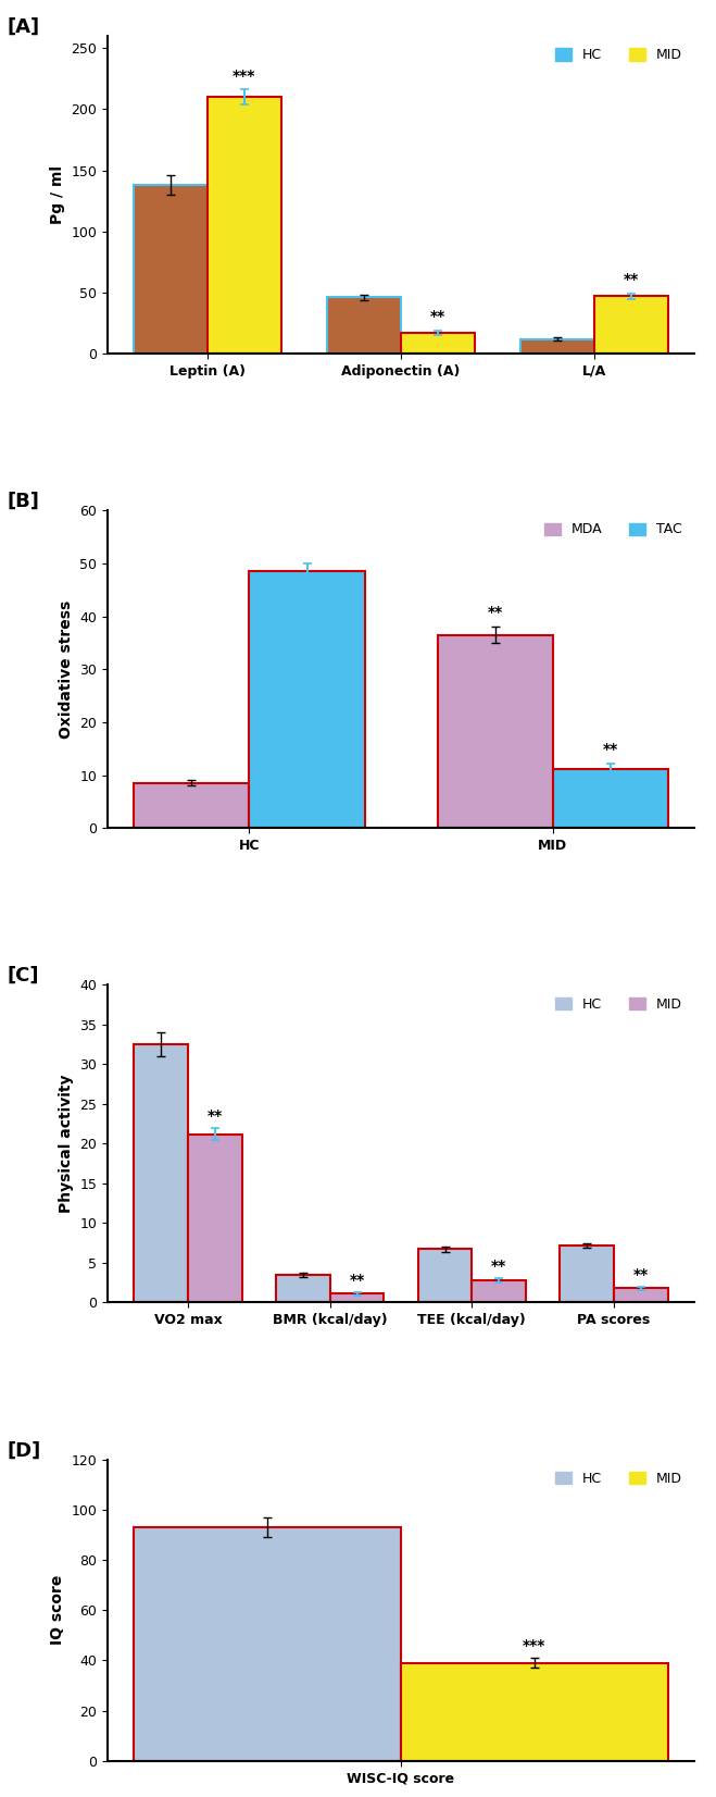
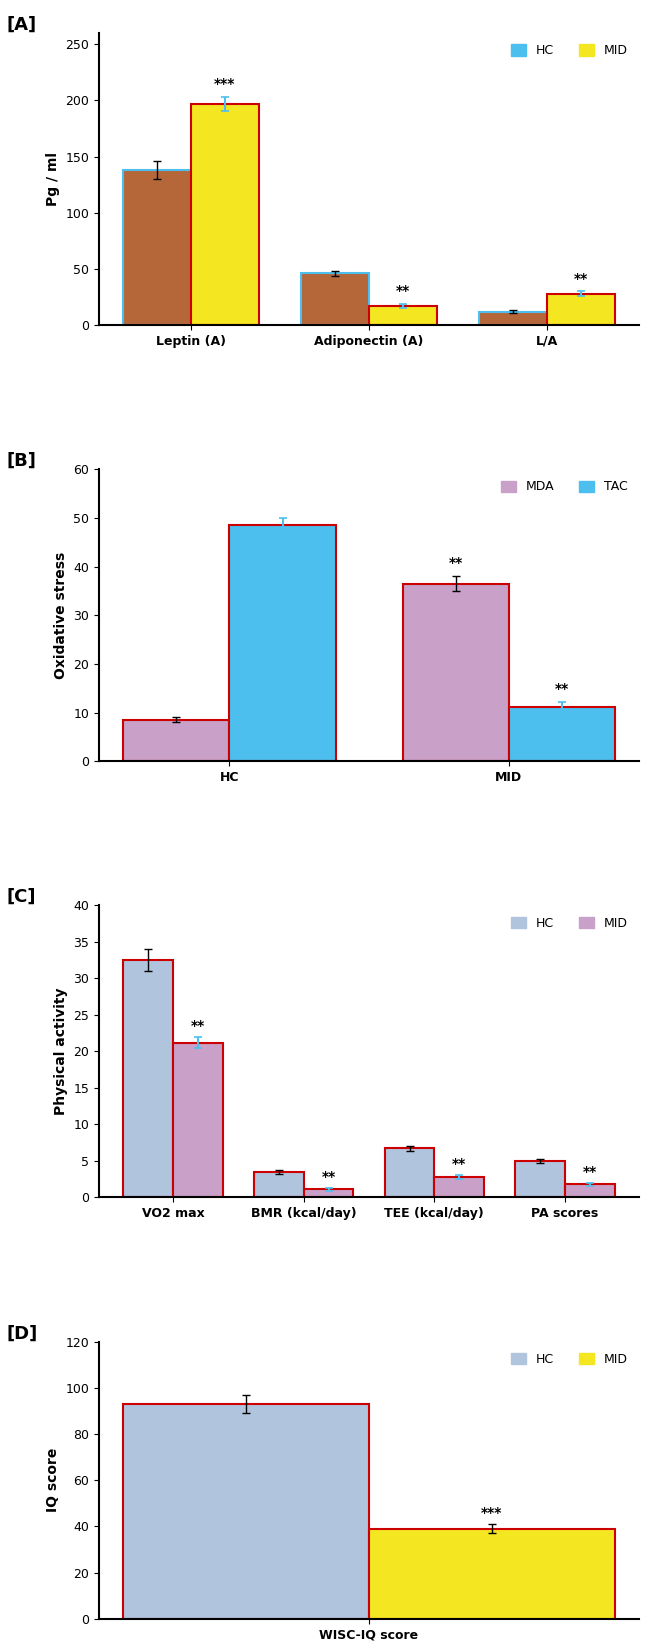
MID/Leptin (A): 210 -> 197
MID/L/A: 47 -> 28
HC/PA scores: 7.2 -> 5.0
